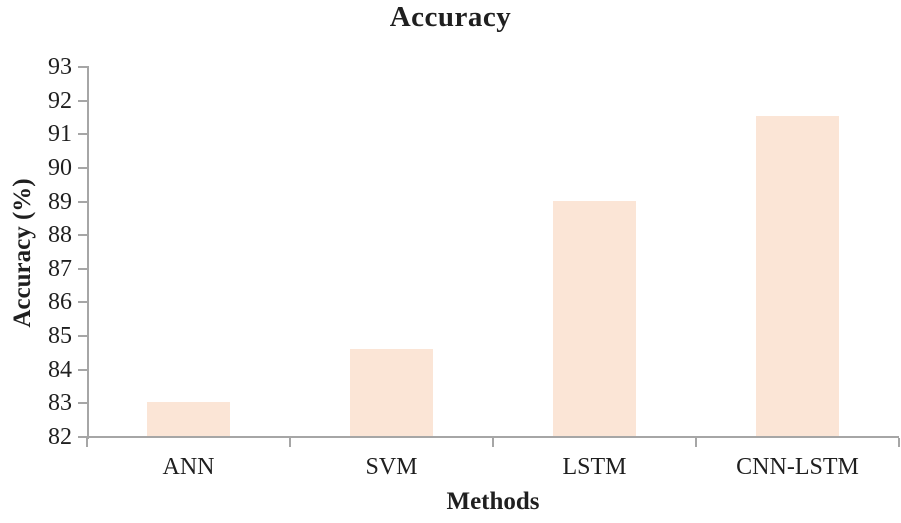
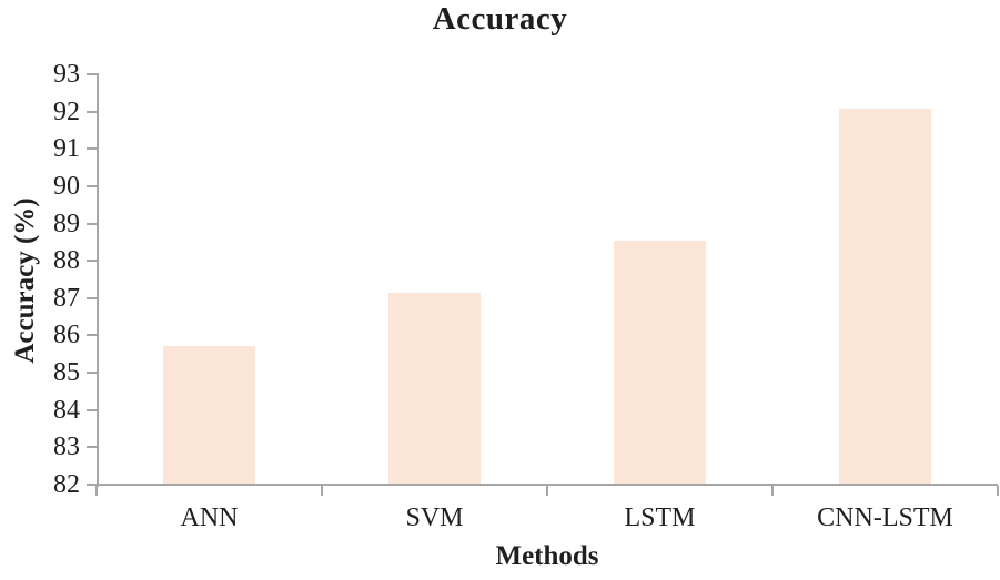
ANN: 83.0 -> 85.7
SVM: 84.6 -> 87.1
LSTM: 89.0 -> 88.5
CNN-LSTM: 91.5 -> 92.0
